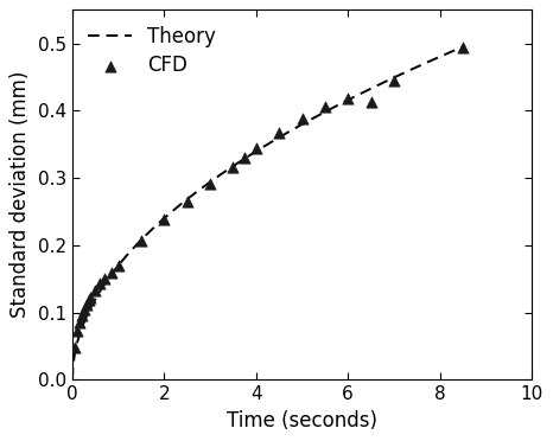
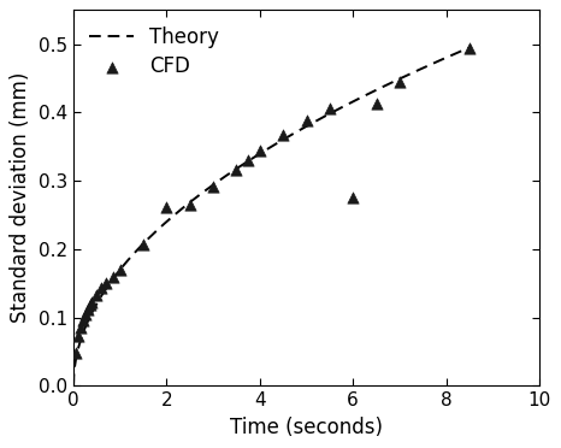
CFD/2: 0.238 -> 0.262
CFD/6: 0.418 -> 0.276
